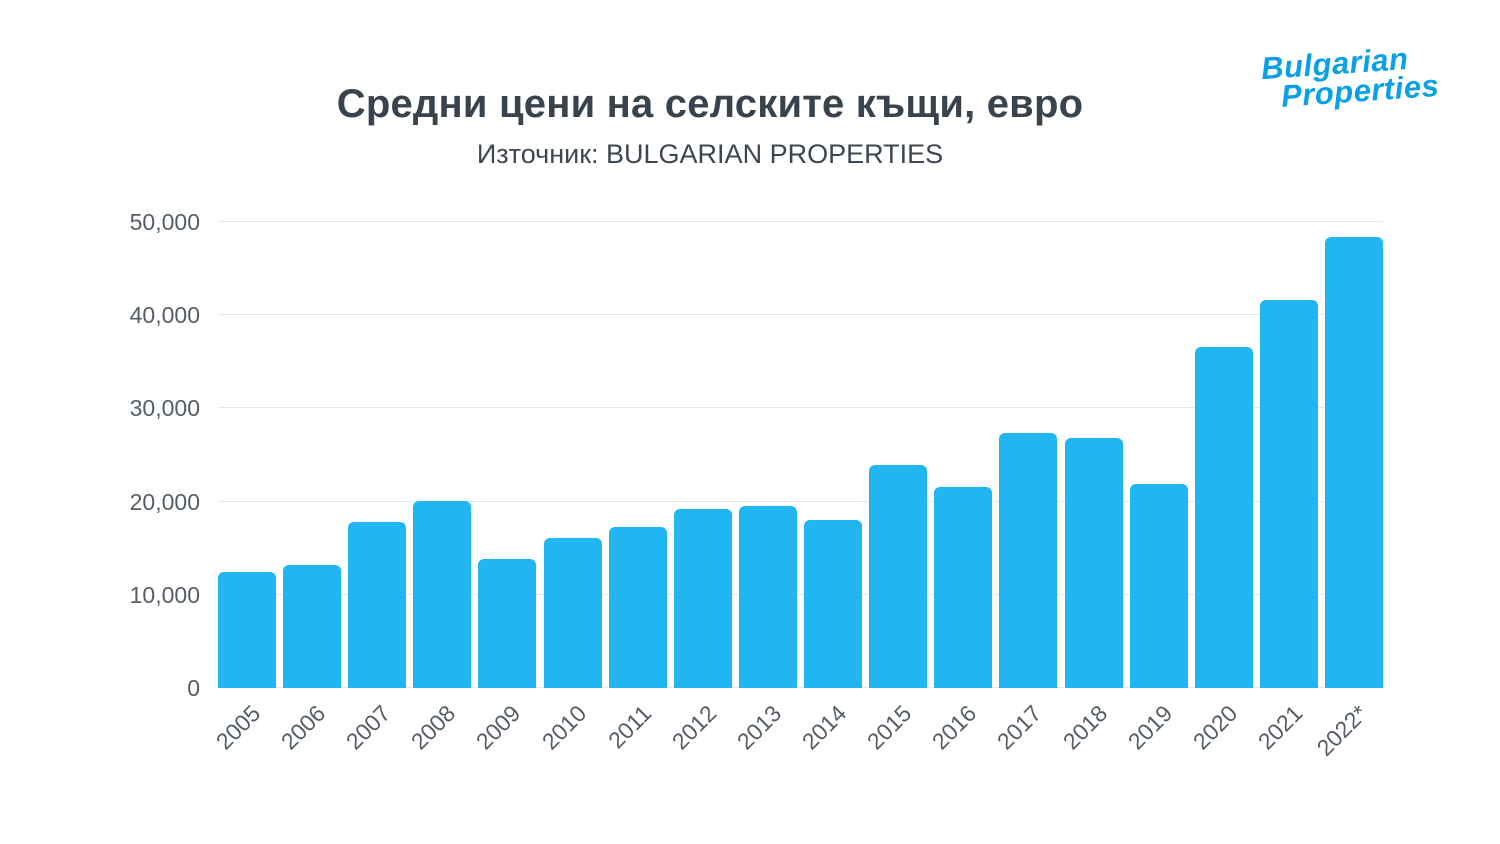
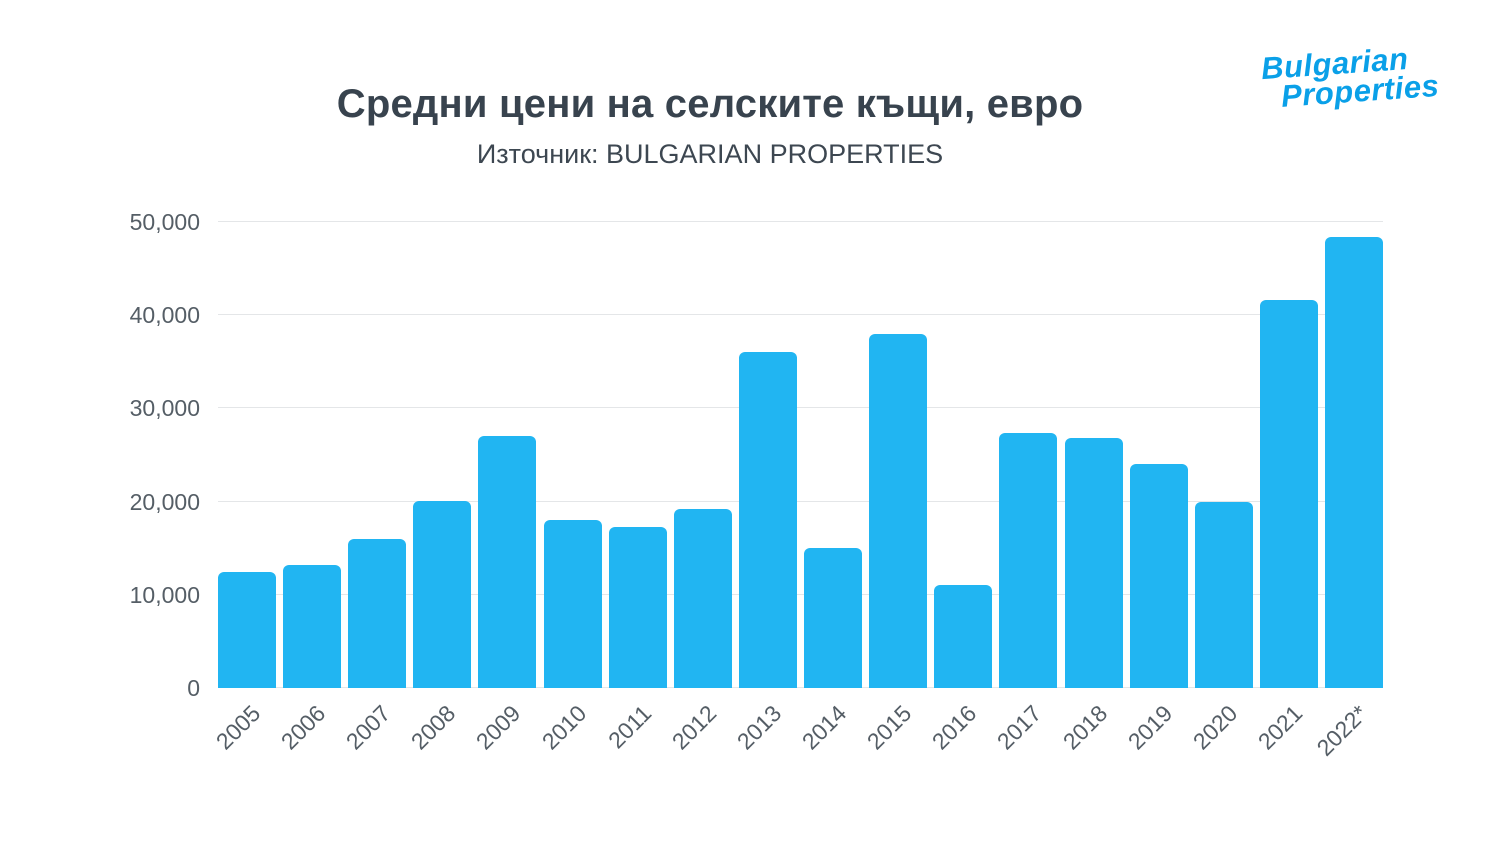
2007: 18000 -> 16000
2009: 14000 -> 27000
2010: 16000 -> 18000
2013: 20000 -> 36000
2014: 18000 -> 15000
2015: 24000 -> 38000
2016: 22000 -> 11000
2019: 22000 -> 24000
2020: 37000 -> 20000
